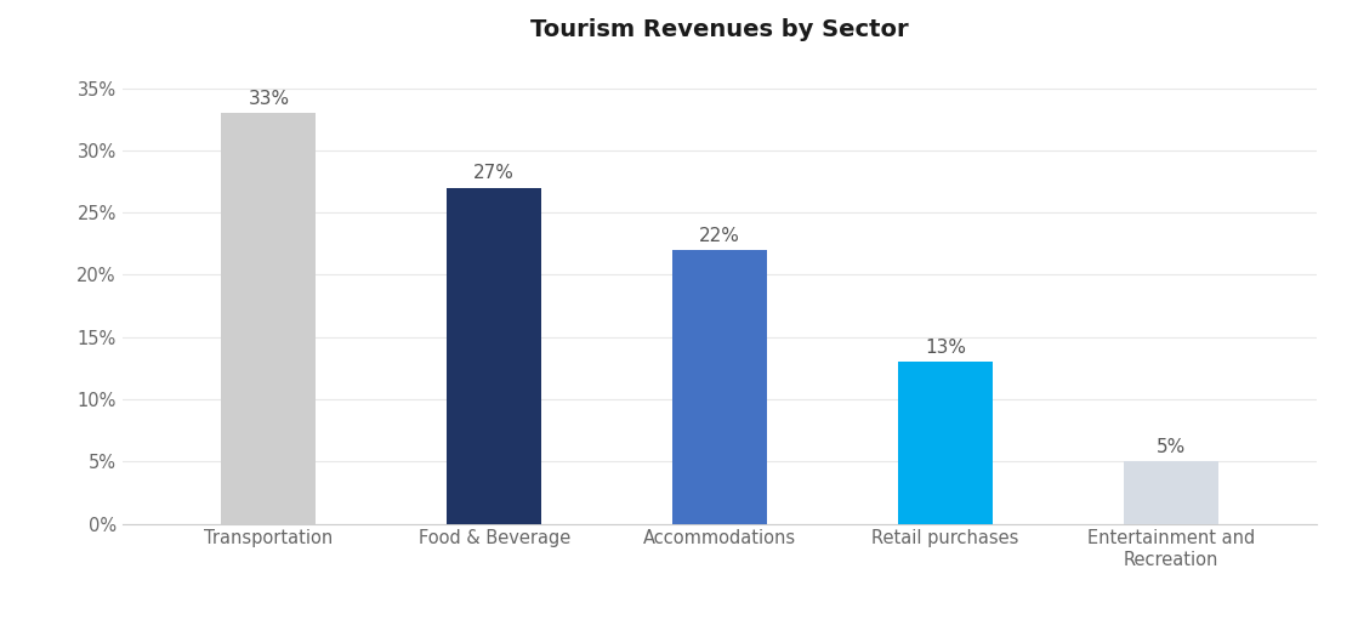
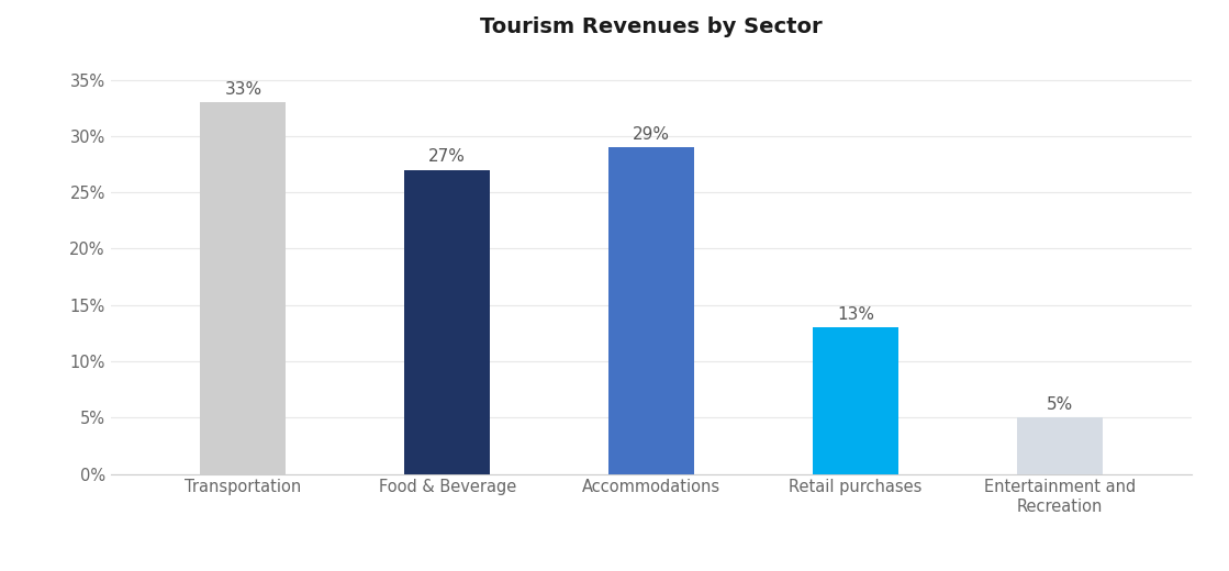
Accommodations: 22% -> 29%
